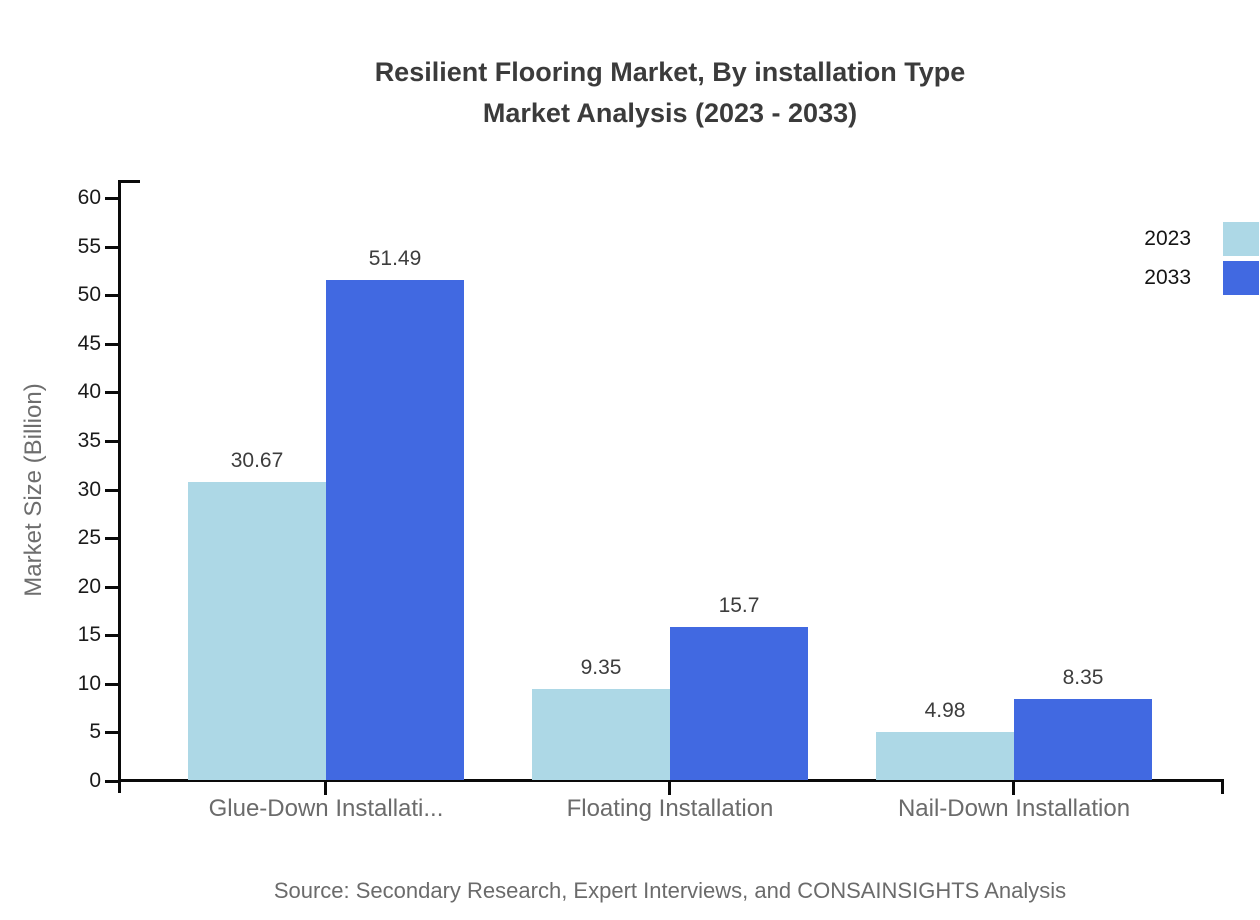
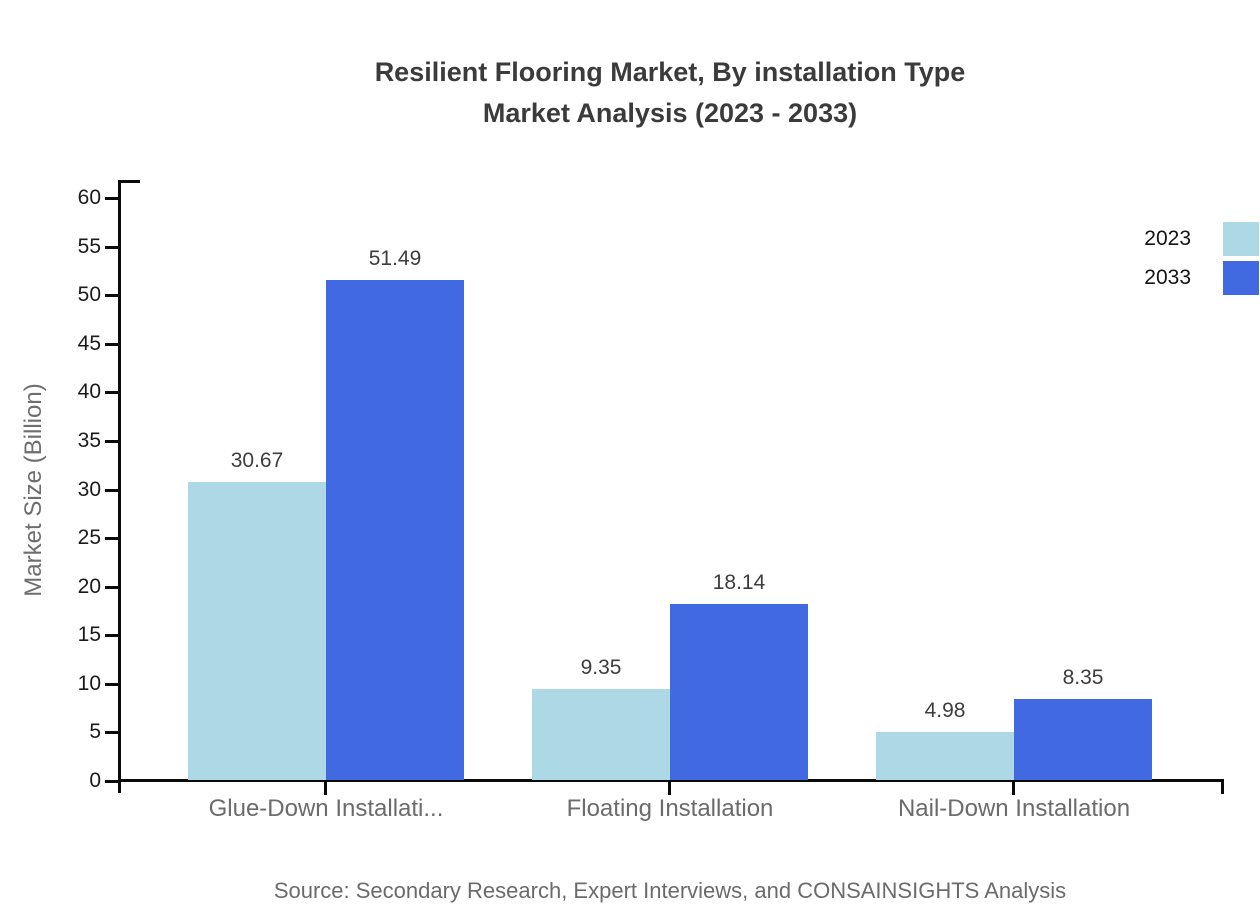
2033/Floating Installation: 15.7 -> 18.14
